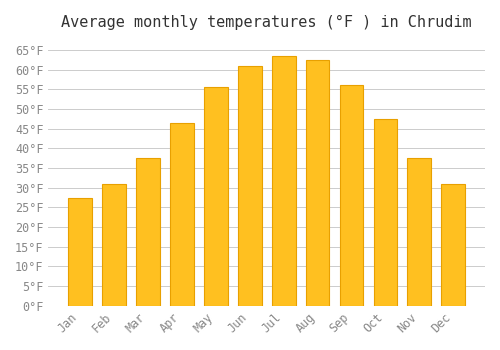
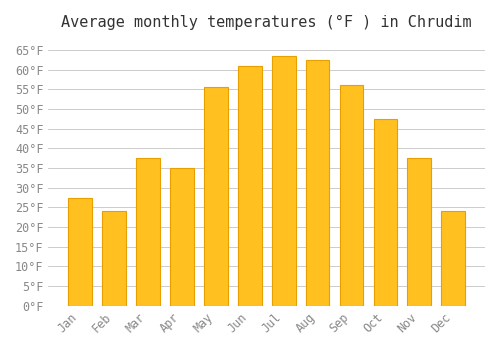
Feb: 31.0°F -> 24.0°F
Apr: 46.5°F -> 35.0°F
Dec: 31.0°F -> 24.0°F
